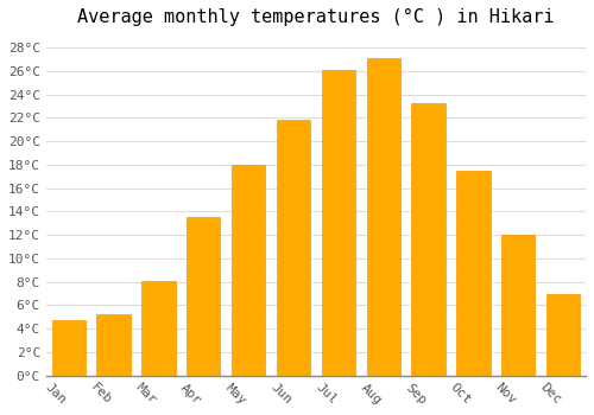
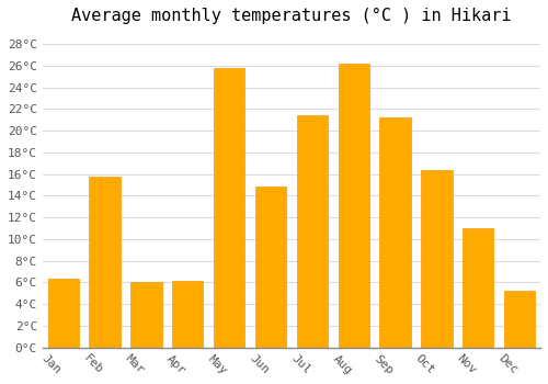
Jan: 4.7°C -> 6.4°C
Feb: 5.2°C -> 15.8°C
Mar: 8.1°C -> 6.0°C
Apr: 13.5°C -> 6.2°C
May: 18.0°C -> 25.8°C
Jun: 21.8°C -> 14.8°C
Jul: 26.1°C -> 21.4°C
Aug: 27.1°C -> 26.2°C
Sep: 23.2°C -> 21.2°C
Oct: 17.5°C -> 16.4°C
Nov: 12.0°C -> 11.0°C
Dec: 7.0°C -> 5.2°C
